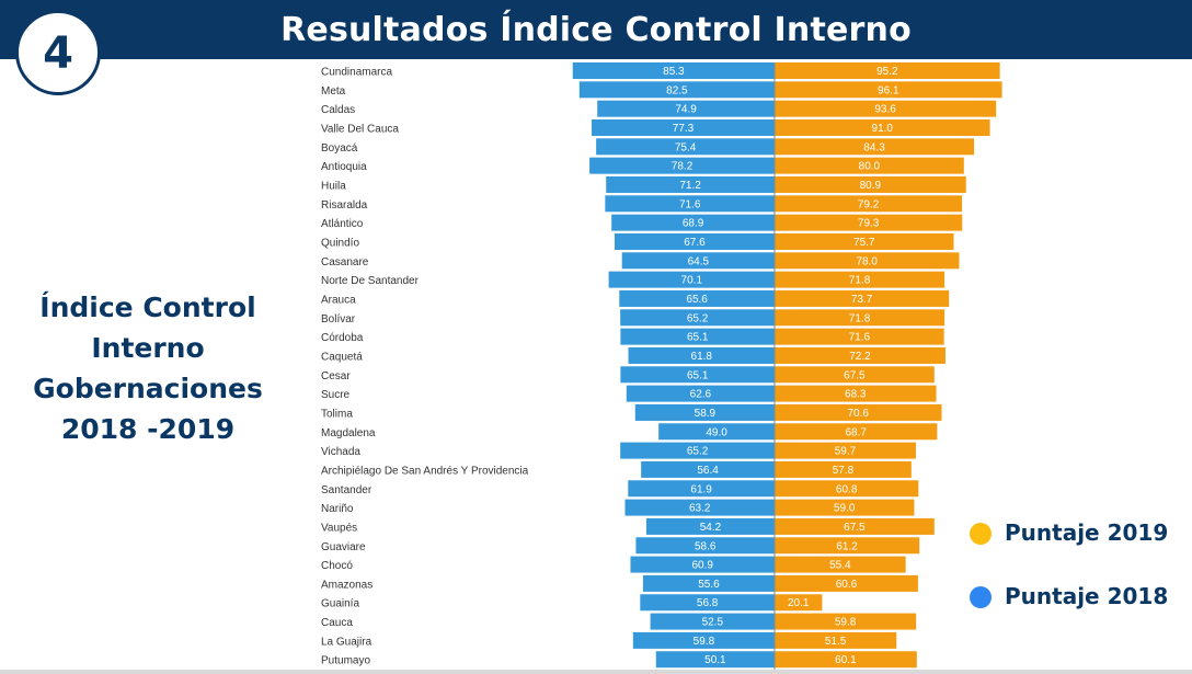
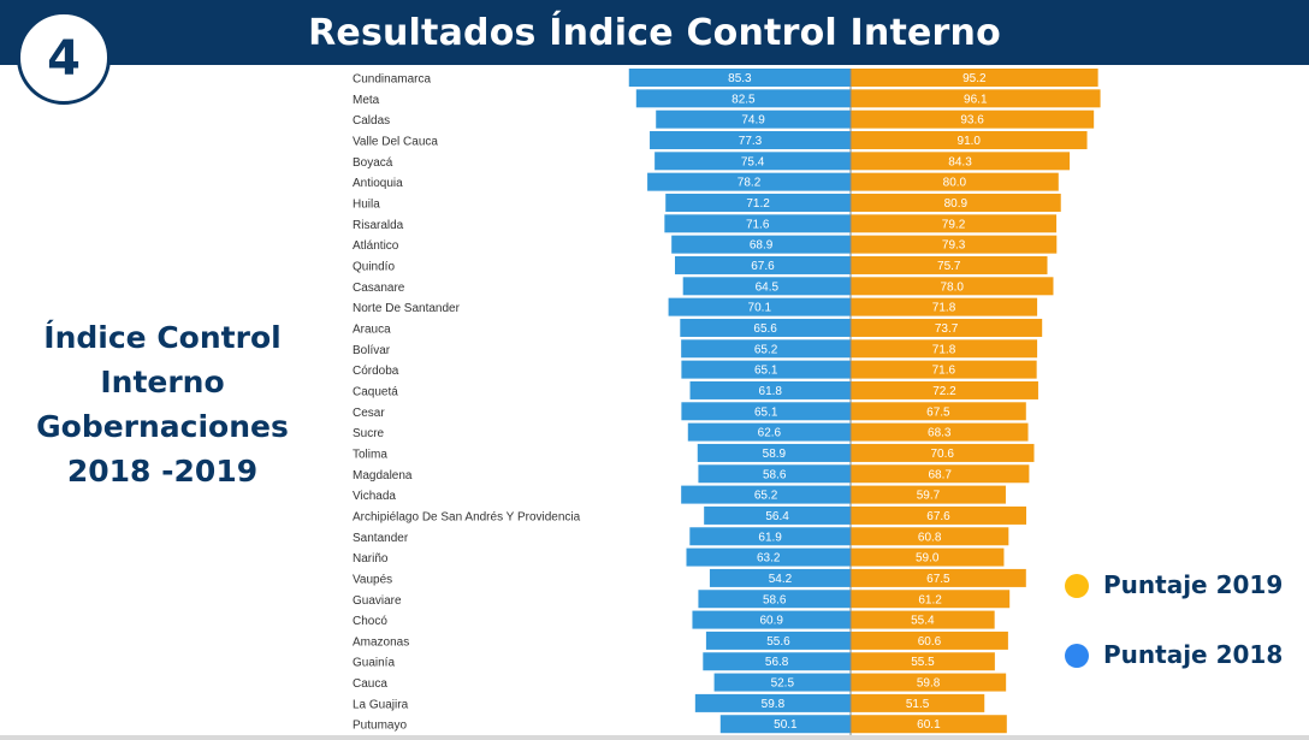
Puntaje 2018/Magdalena: 49.0 -> 58.6
Puntaje 2019/Archipiélago De San Andrés Y Providencia: 57.8 -> 67.6
Puntaje 2019/Guainía: 20.1 -> 55.5
